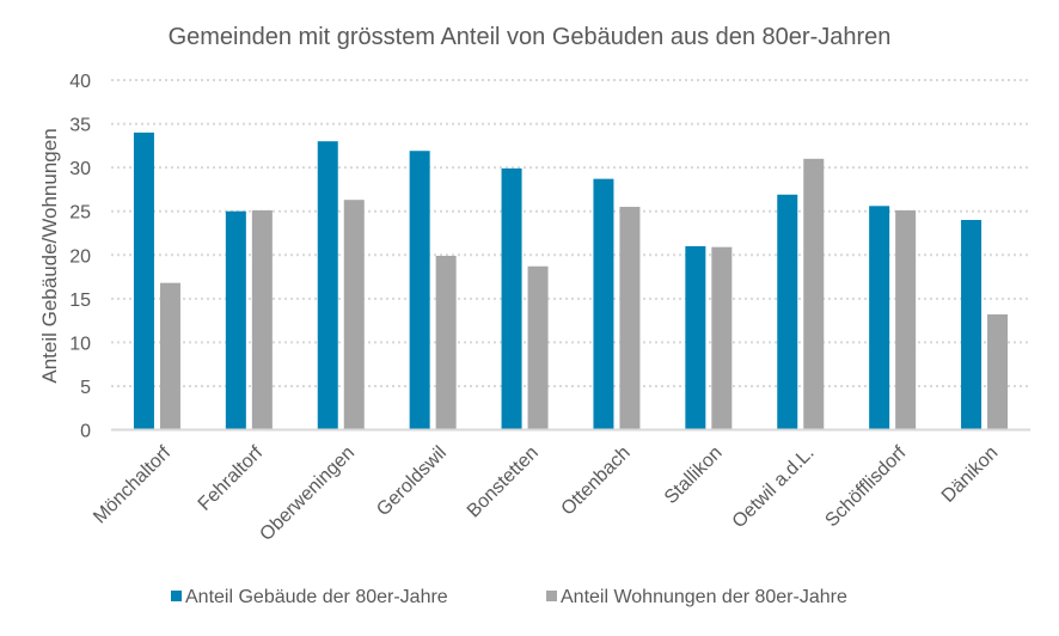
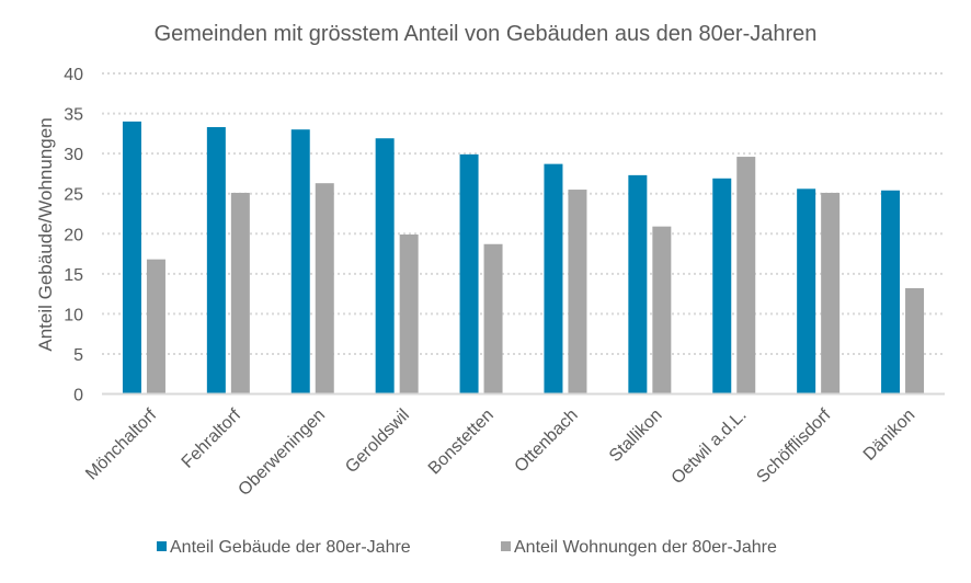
Anteil Gebäude der 80er-Jahre/Fehraltorf: 25 -> 33
Anteil Gebäude der 80er-Jahre/Stallikon: 21 -> 27
Anteil Wohnungen der 80er-Jahre/Oetwil a.d.L.: 31 -> 30
Anteil Gebäude der 80er-Jahre/Dänikon: 24 -> 25
